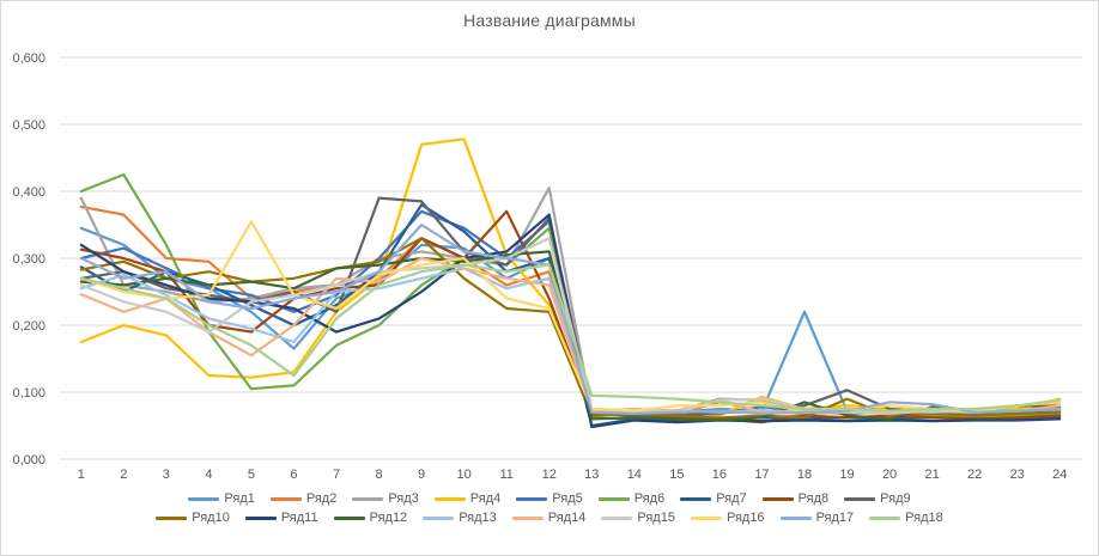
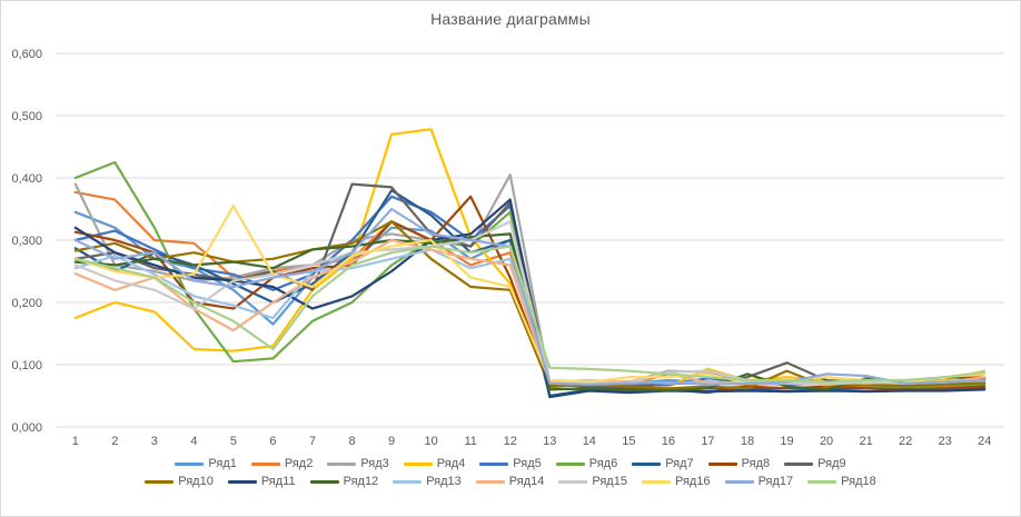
Ряд14/7: 0,27 -> 0,24
Ряд1/18: 0,22 -> 0,07
